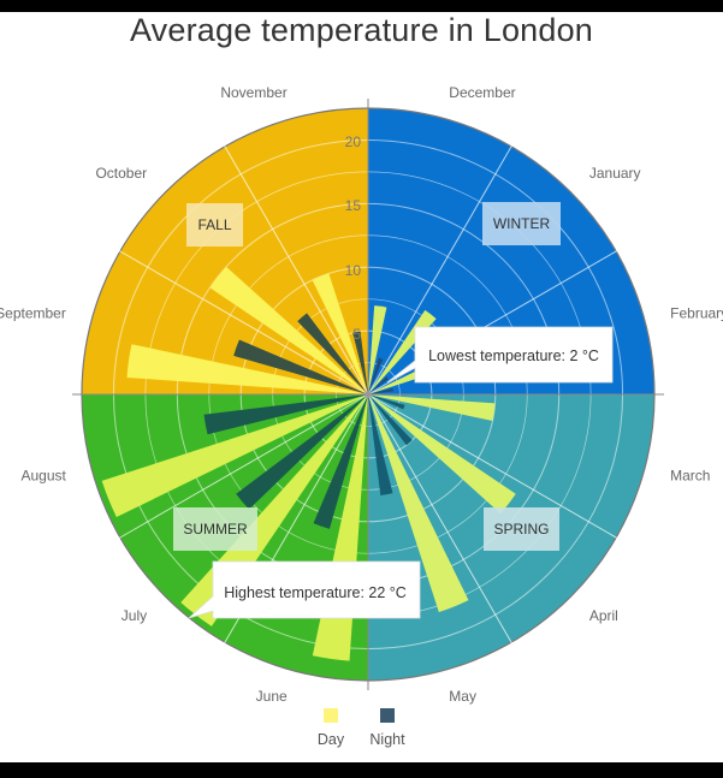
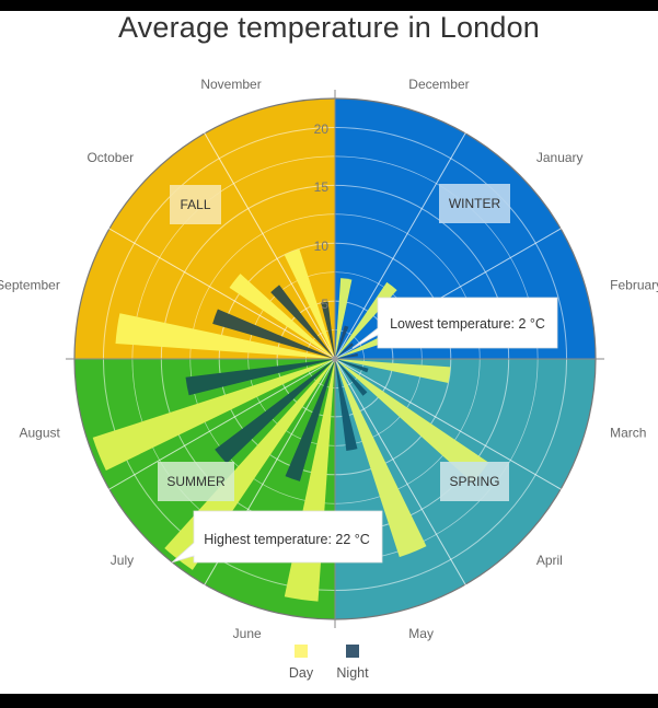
Day/April: 14 -> 16
Night/April: 5 -> 4
Day/October: 15 -> 11
